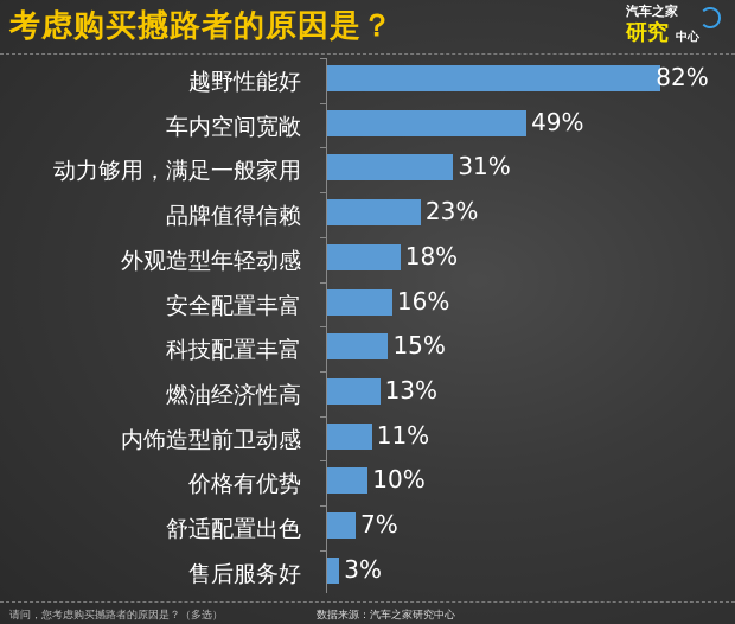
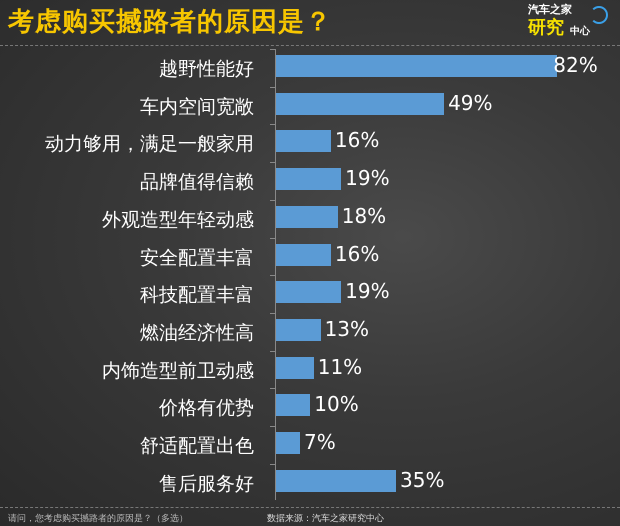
动力够用，满足一般家用: 31% -> 16%
品牌值得信赖: 23% -> 19%
科技配置丰富: 15% -> 19%
售后服务好: 3% -> 35%
